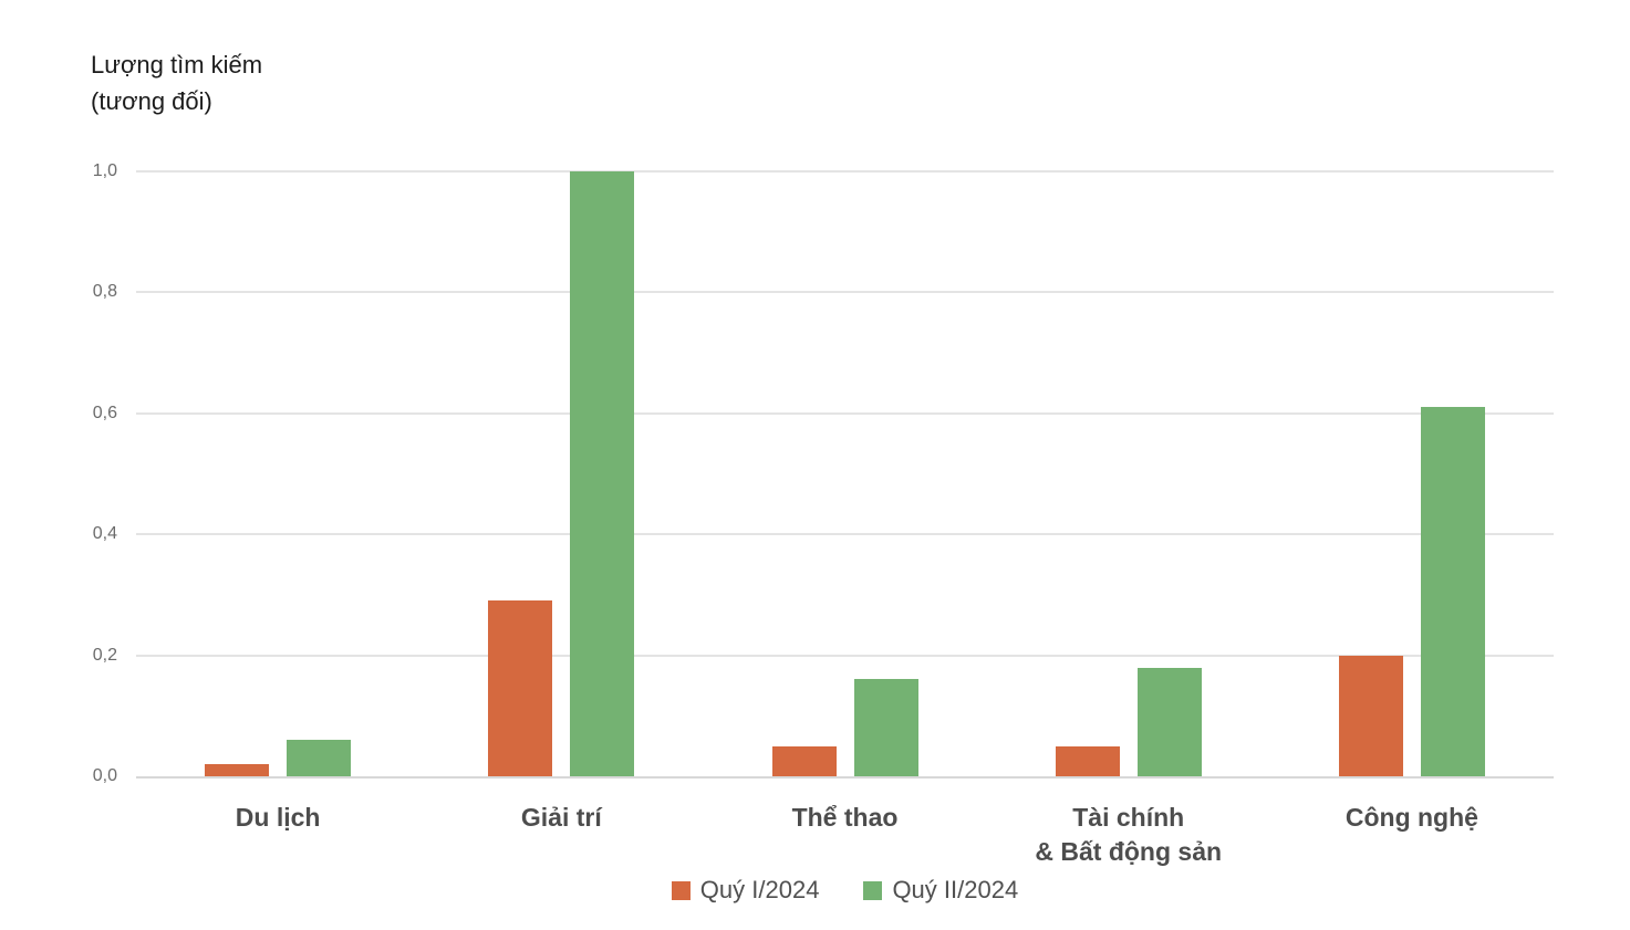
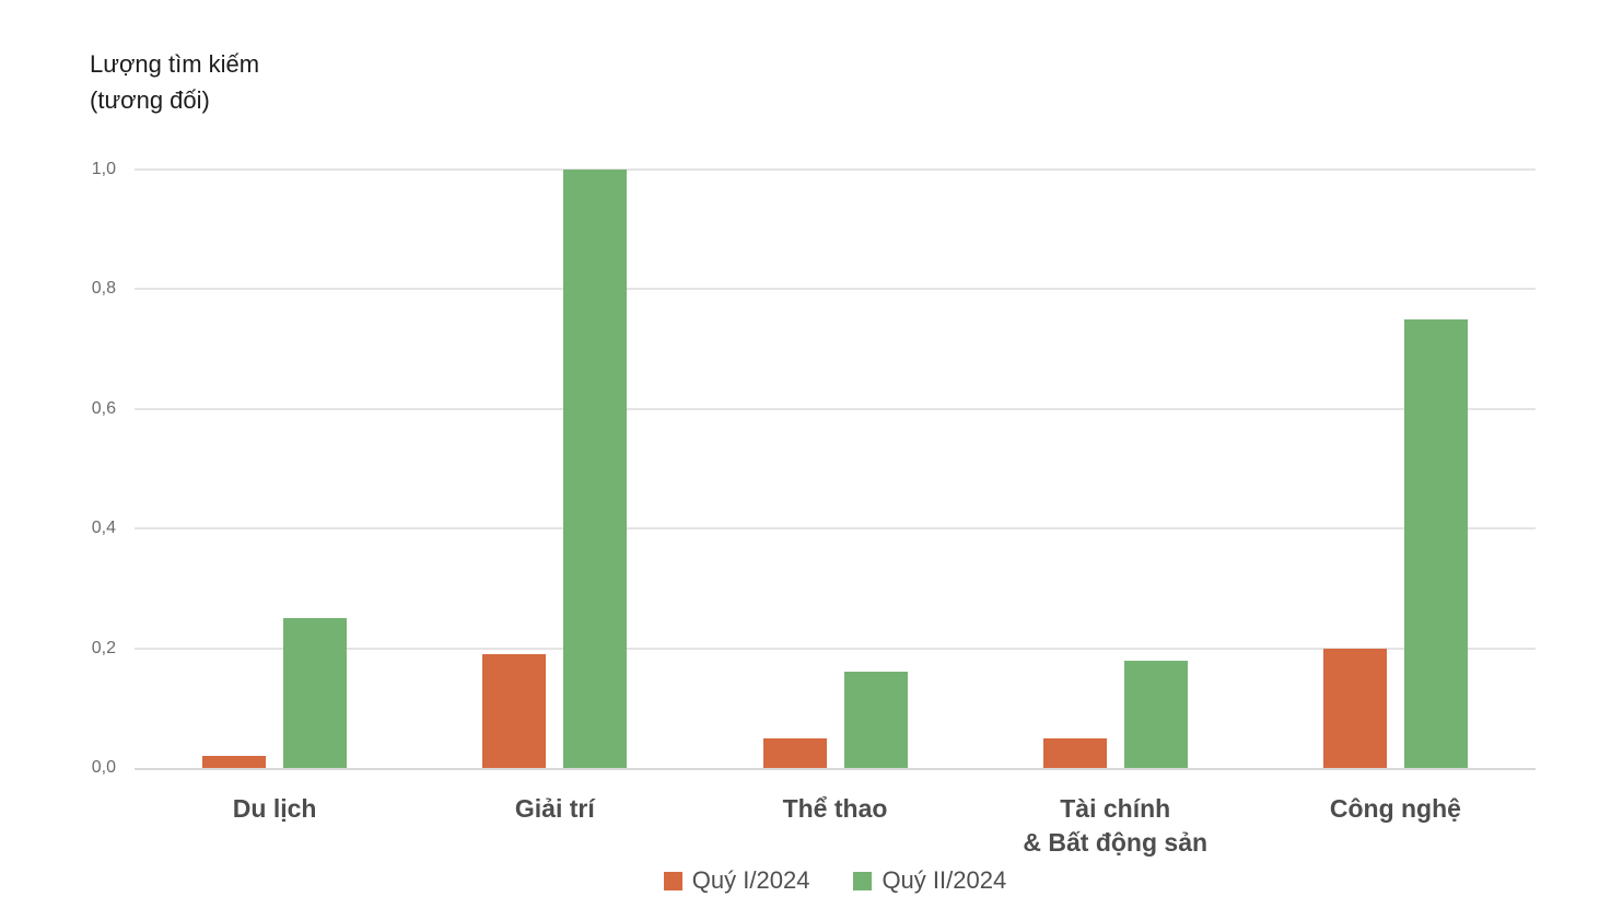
Quý II/2024/Du lịch: 0,06 -> 0,25
Quý I/2024/Giải trí: 0,29 -> 0,19
Quý II/2024/Công nghệ: 0,61 -> 0,75
